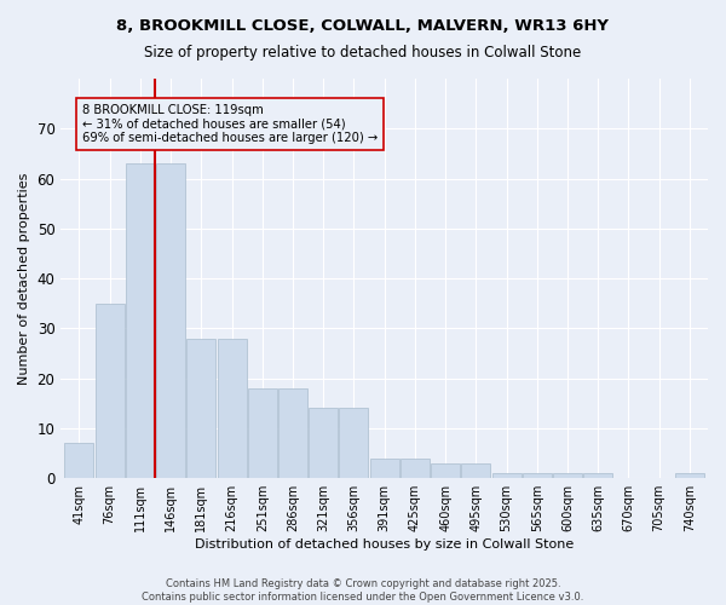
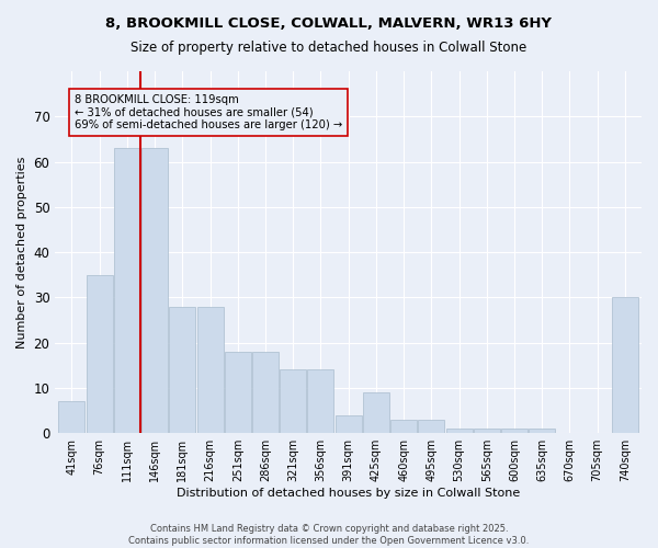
425sqm: 4 -> 9
740sqm: 1 -> 30
